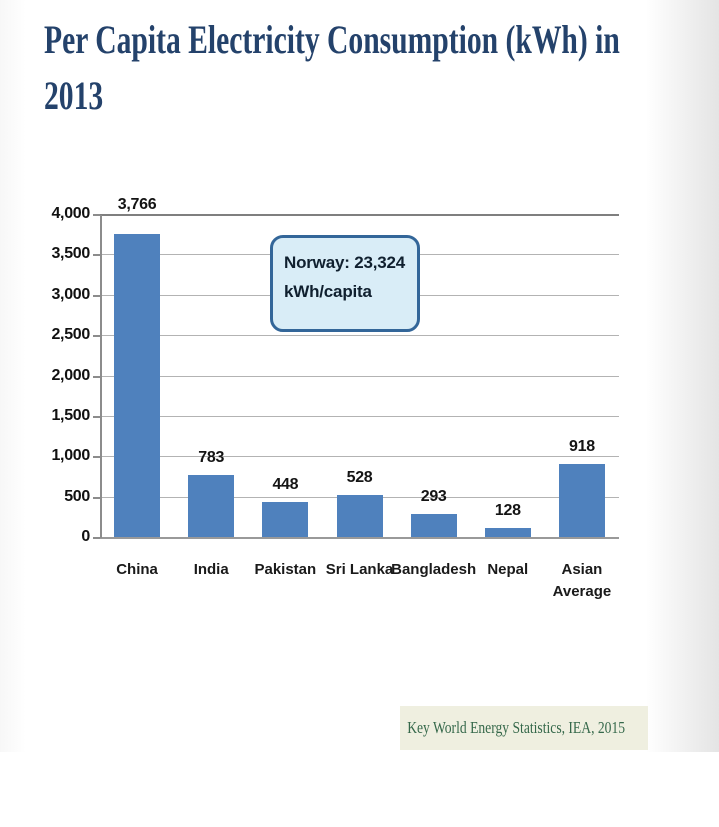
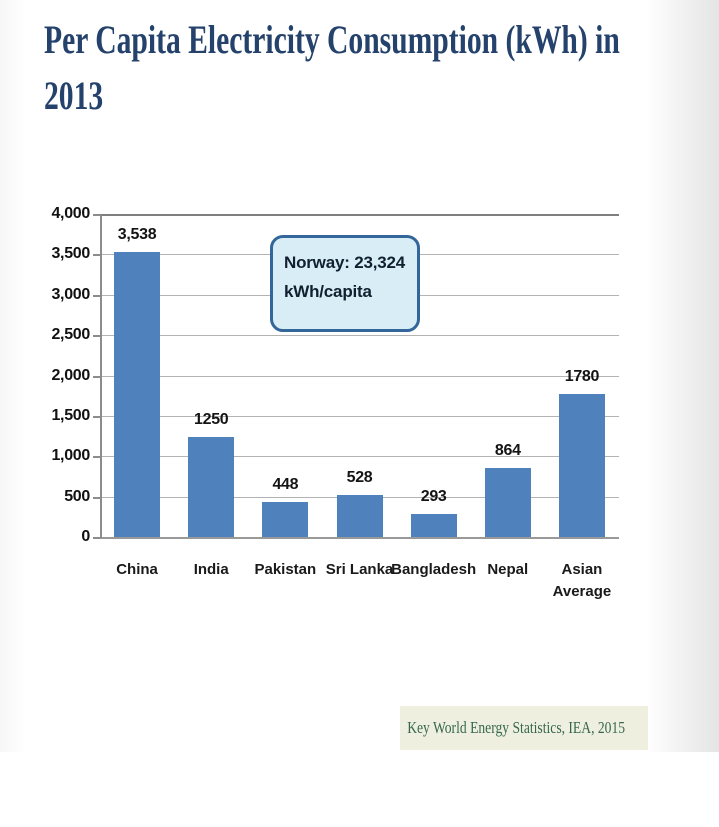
China: 3,766 -> 3,538
India: 783 -> 1250
Nepal: 128 -> 864
Asian Average: 918 -> 1780
